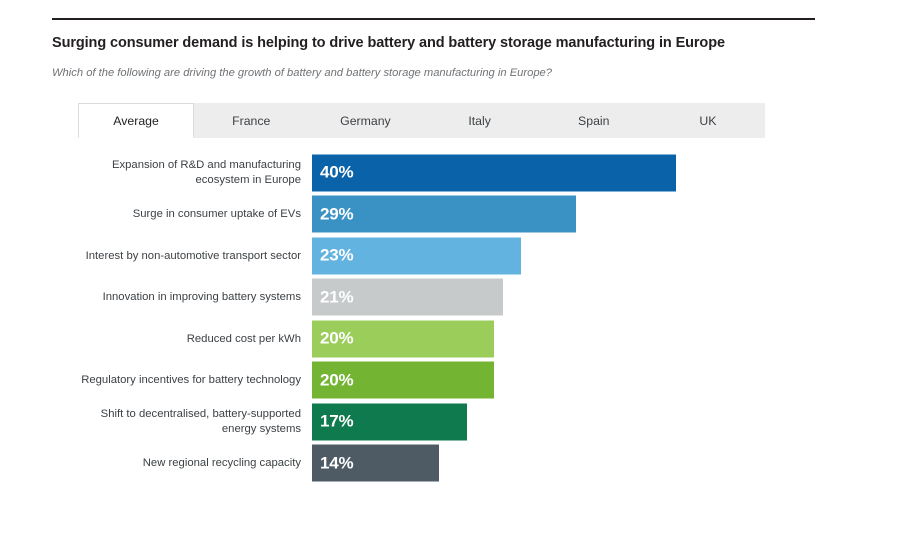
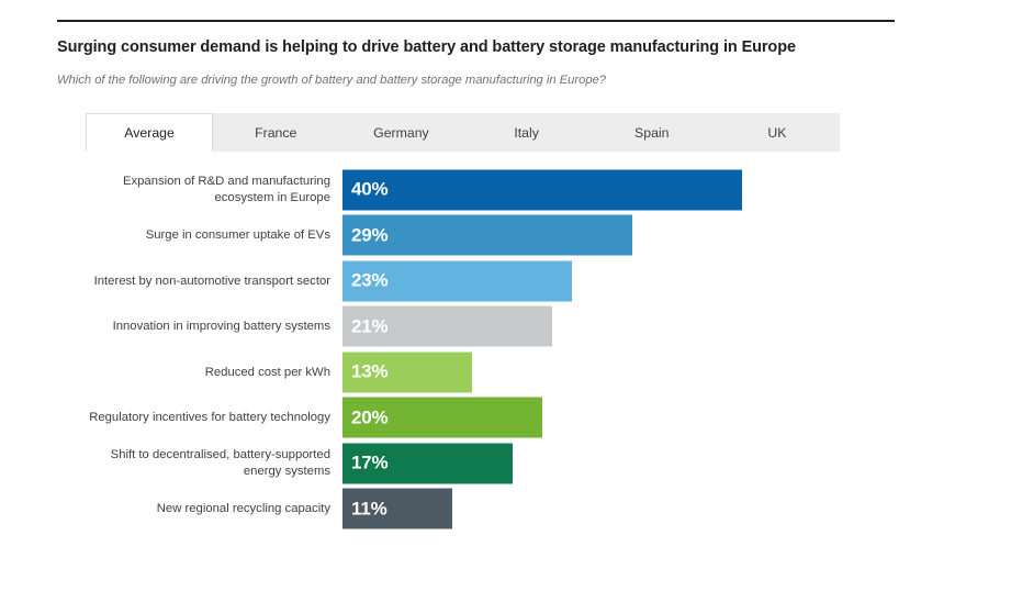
Reduced cost per kWh: 20% -> 13%
New regional recycling capacity: 14% -> 11%
